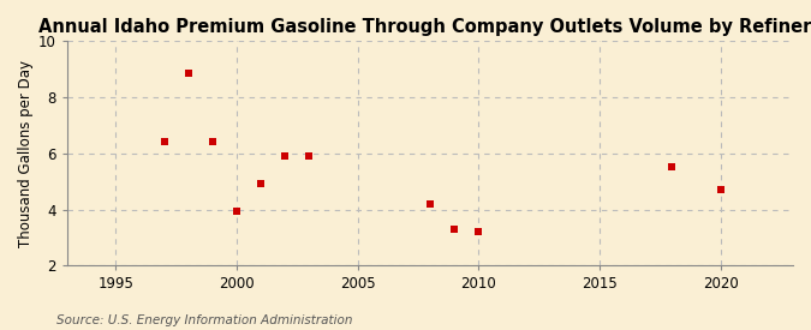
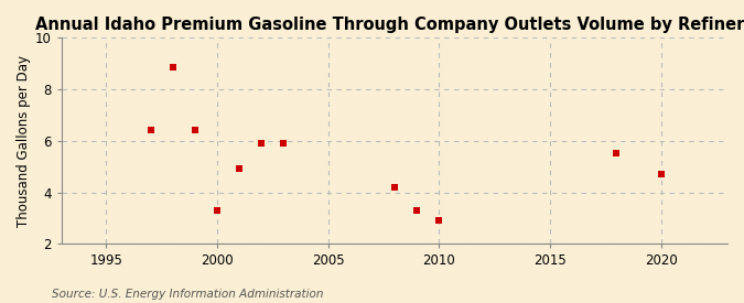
2000: 3.95 -> 3.30
2010: 3.20 -> 2.90
